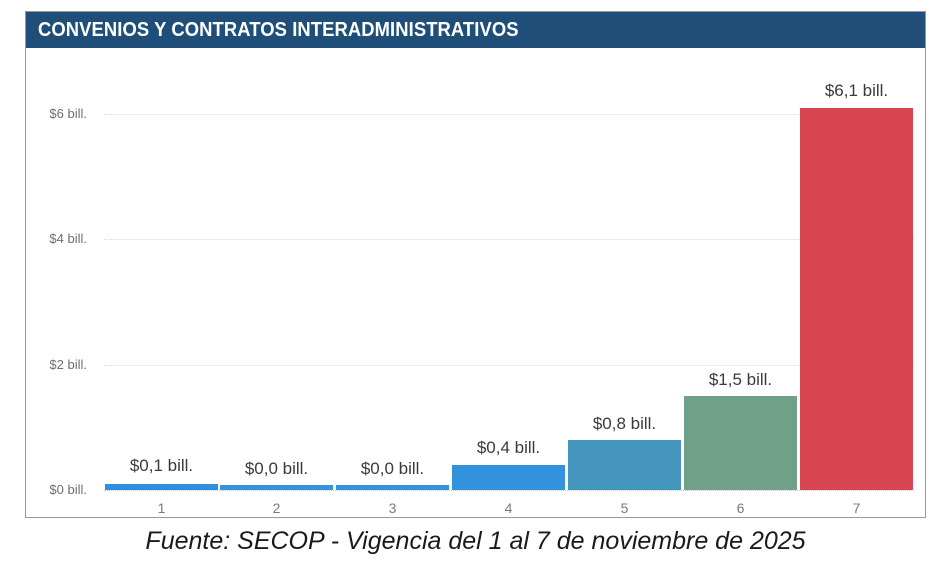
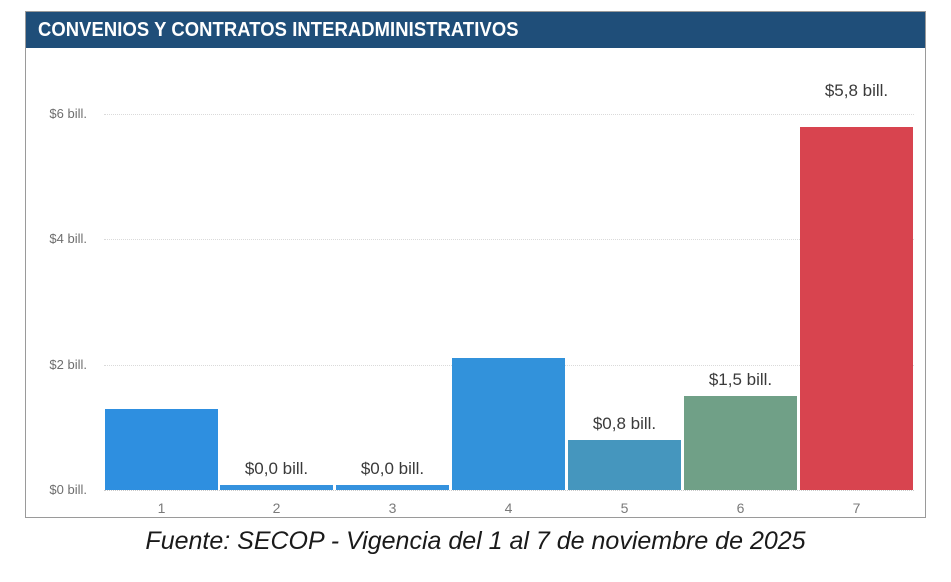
1: $0,1 -> $1,3
4: $0,4 -> $2,1
7: $6,1 -> $5,8
